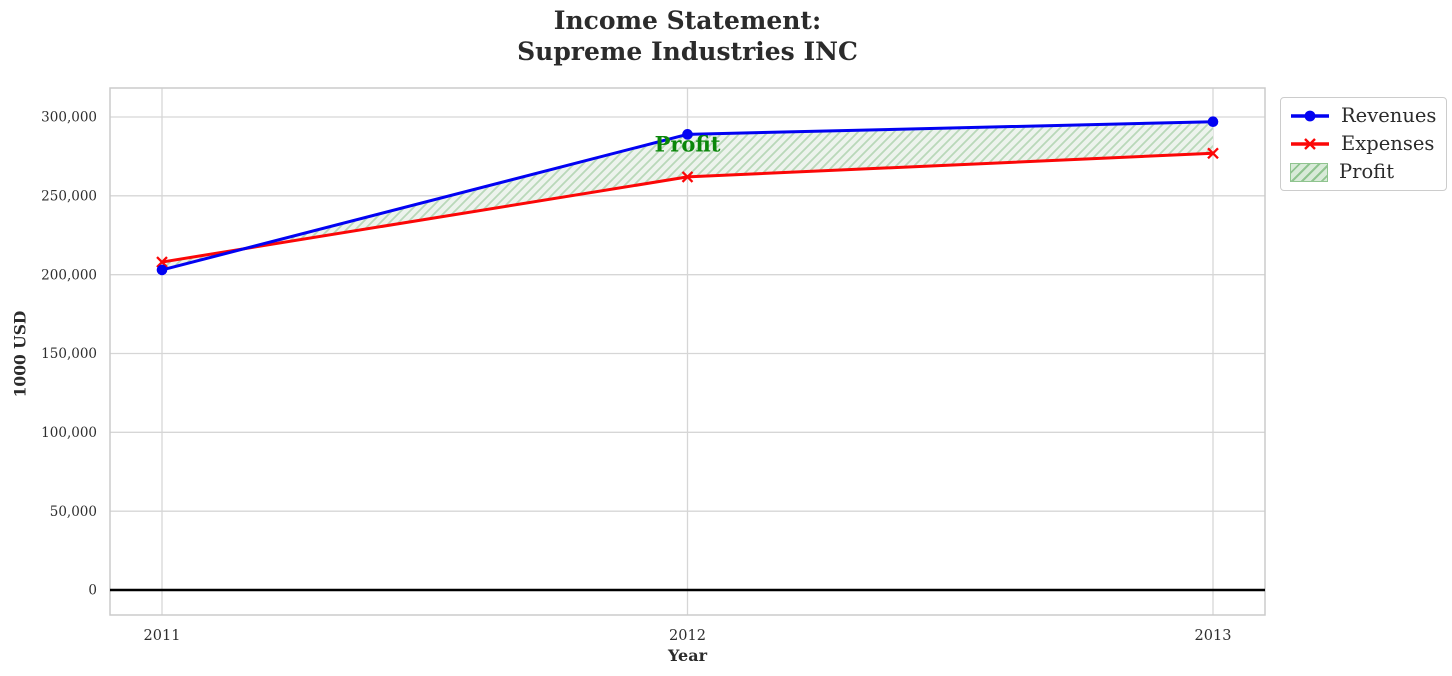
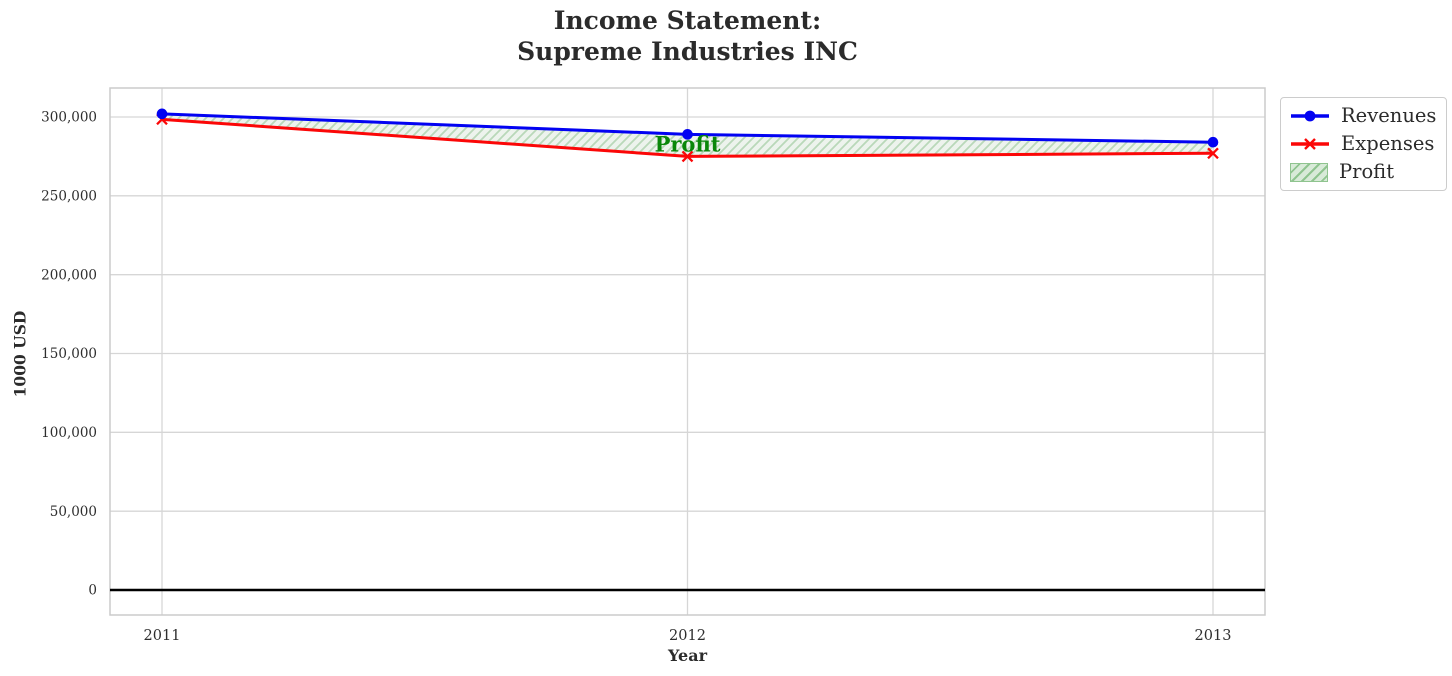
Revenues/2011: 203000 -> 302000
Expenses/2011: 208000 -> 298000
Expenses/2012: 262000 -> 275000
Revenues/2013: 297000 -> 284000
